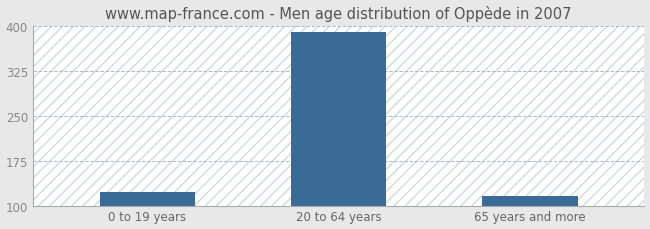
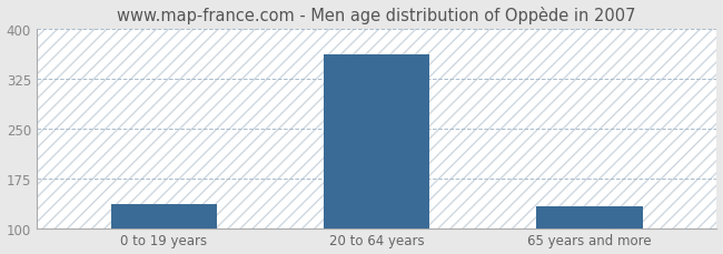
0 to 19 years: 122 -> 136
20 to 64 years: 390 -> 362
65 years and more: 116 -> 132
